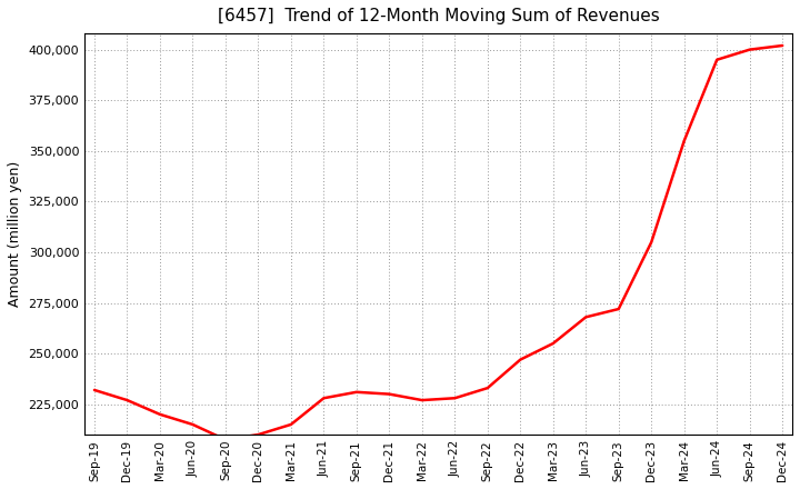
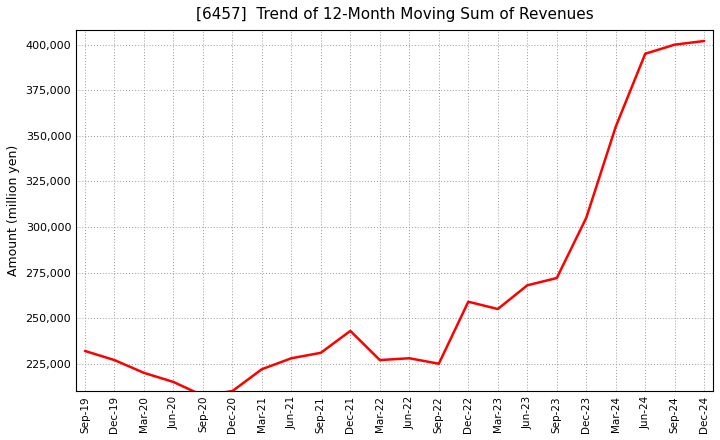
Mar-21: 215,000 -> 222,000
Dec-21: 230,000 -> 243,000
Sep-22: 233,000 -> 225,000
Dec-22: 247,000 -> 259,000
